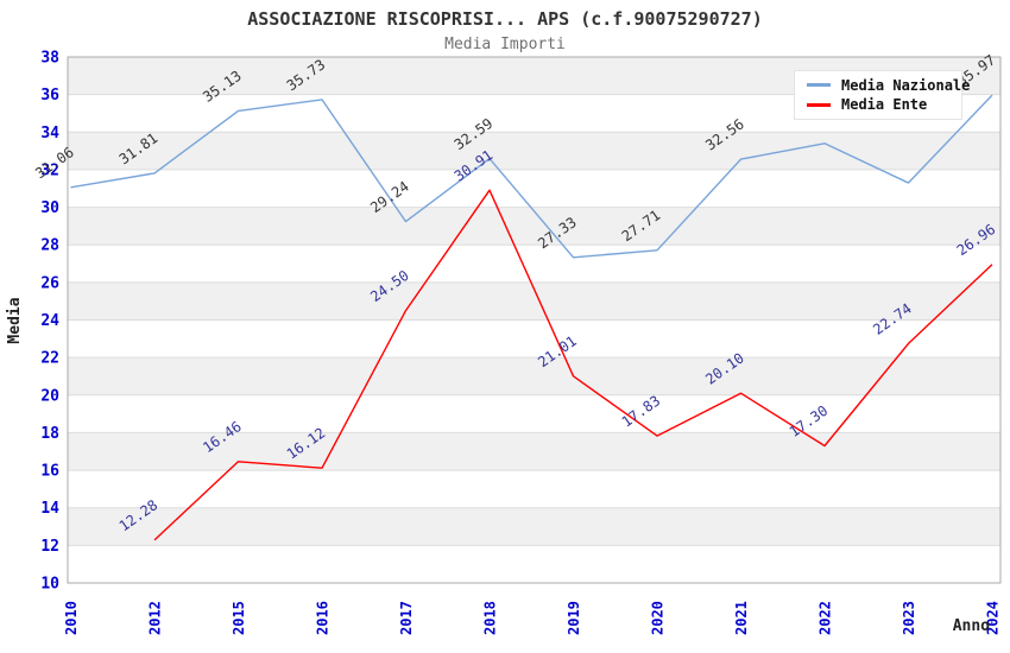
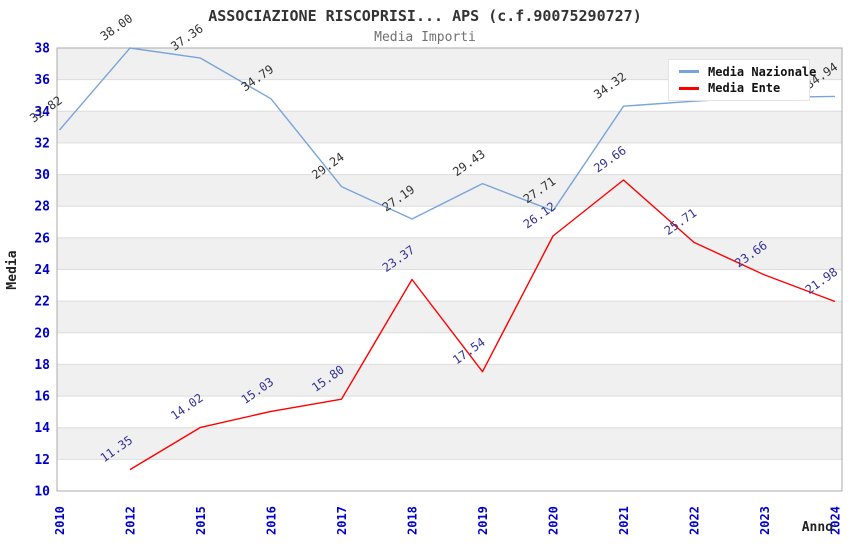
Media Nazionale/2010: 31.06 -> 32.82
Media Nazionale/2012: 31.81 -> 38.00
Media Ente/2012: 12.28 -> 11.35
Media Nazionale/2015: 35.13 -> 37.36
Media Ente/2015: 16.46 -> 14.02
Media Nazionale/2016: 35.73 -> 34.79
Media Ente/2016: 16.12 -> 15.03
Media Ente/2017: 24.50 -> 15.80
Media Nazionale/2018: 32.59 -> 27.19
Media Ente/2018: 30.91 -> 23.37
Media Nazionale/2019: 27.33 -> 29.43
Media Ente/2019: 21.01 -> 17.54
Media Ente/2020: 17.83 -> 26.12
Media Nazionale/2021: 32.56 -> 34.32
Media Ente/2021: 20.10 -> 29.66
Media Nazionale/2022: 33.4 -> 34.6
Media Ente/2022: 17.30 -> 25.71
Media Nazionale/2023: 31.3 -> 34.9
Media Ente/2023: 22.74 -> 23.66
Media Nazionale/2024: 35.97 -> 34.94
Media Ente/2024: 26.96 -> 21.98
